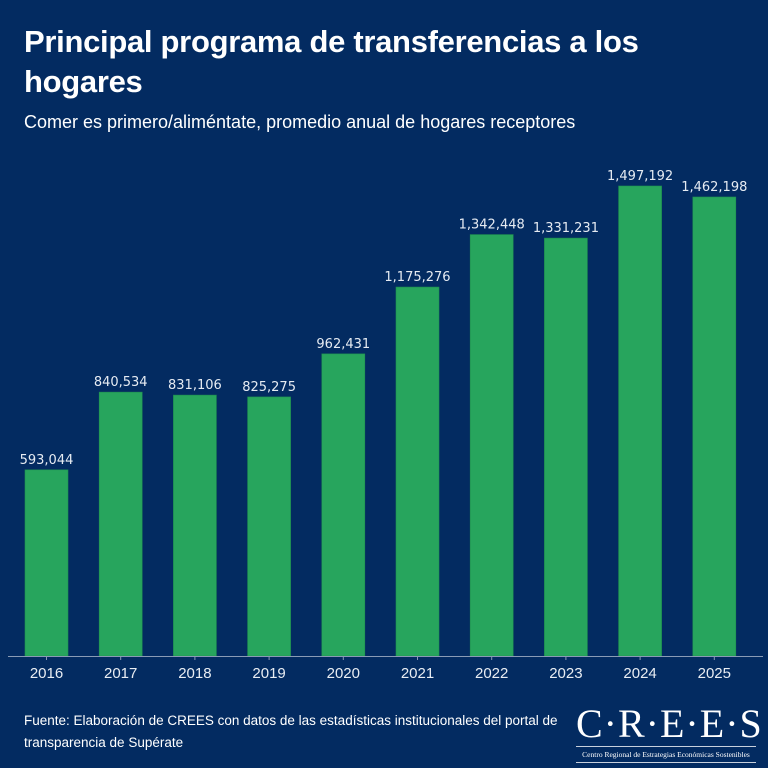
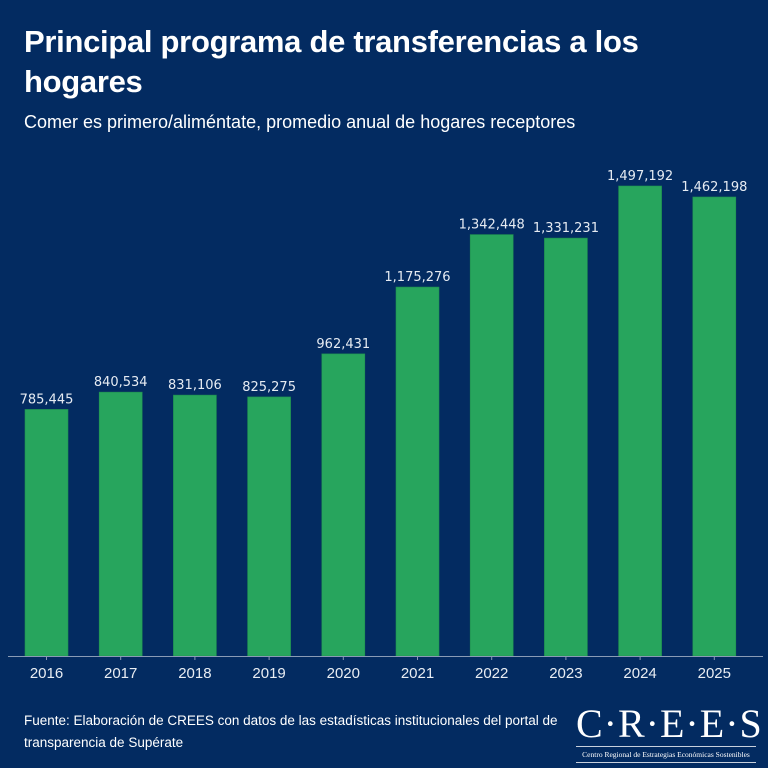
2016: 593,044 -> 785,445
